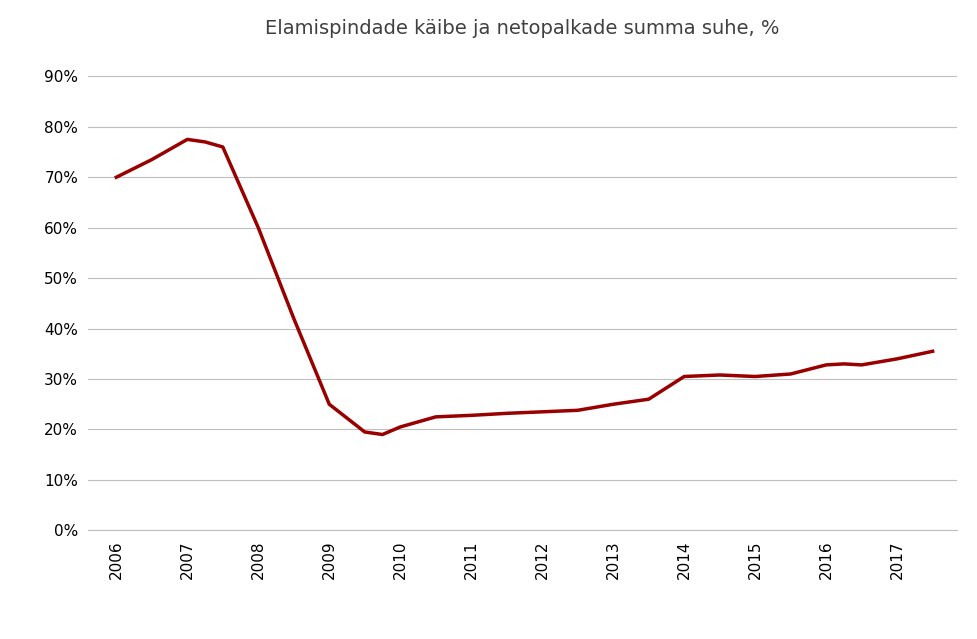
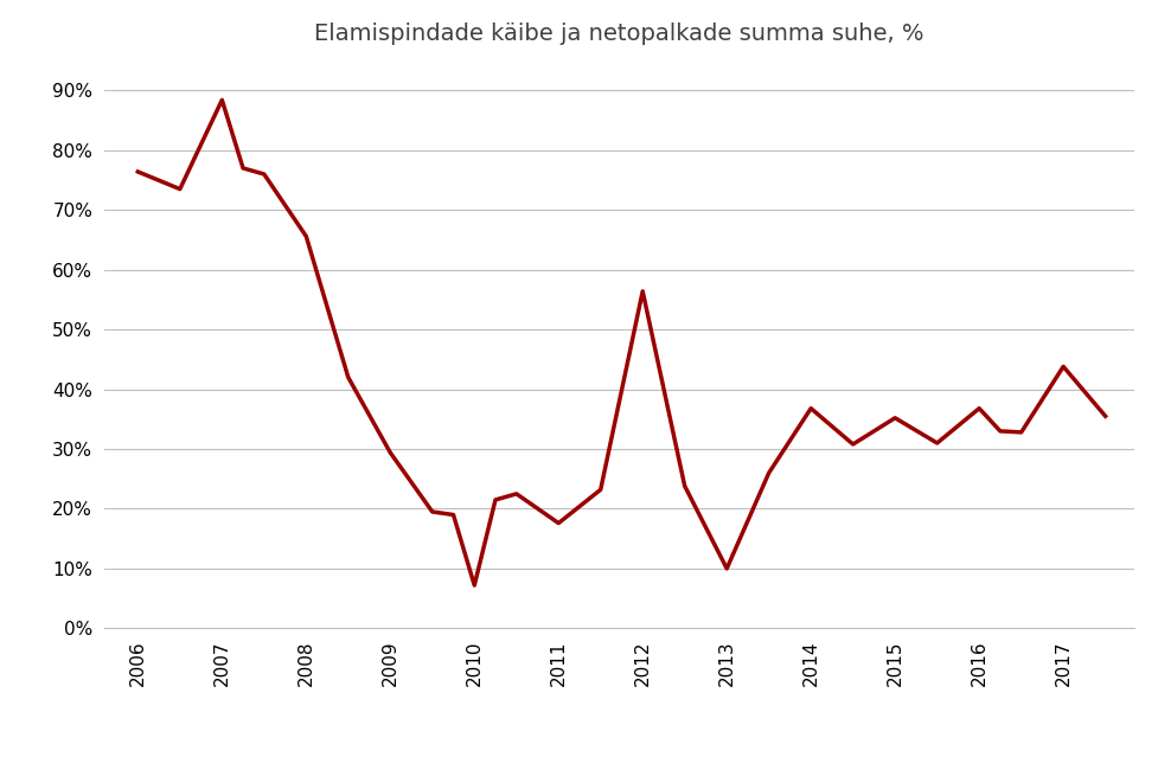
2006: 70.0% -> 76.4%
2007: 77.5% -> 88.4%
2008: 60.0% -> 65.6%
2009: 25.0% -> 29.4%
2010: 20.5% -> 7.2%
2011: 22.8% -> 17.6%
2012: 23.5% -> 56.4%
2013: 25.0% -> 10.0%
2014: 30.5% -> 36.8%
2015: 30.5% -> 35.2%
2016: 32.8% -> 36.8%
2017: 34.0% -> 43.8%
